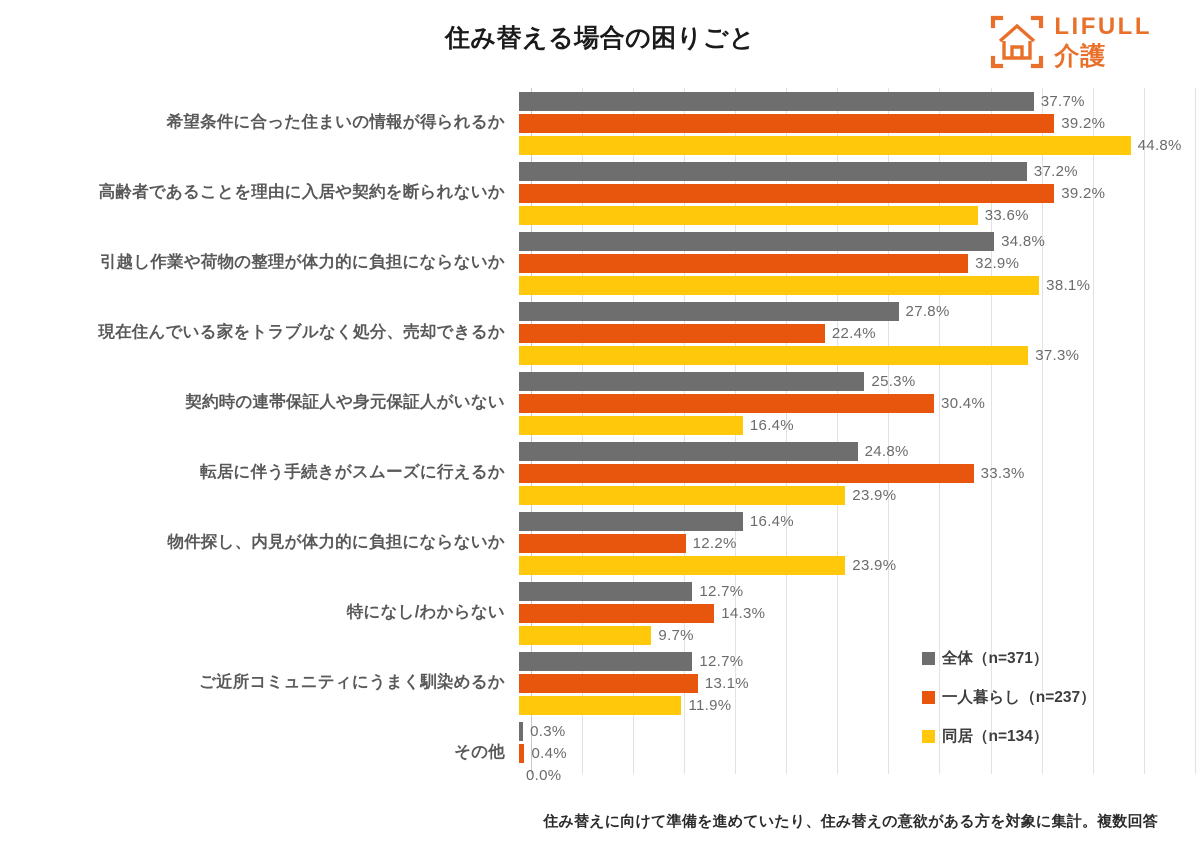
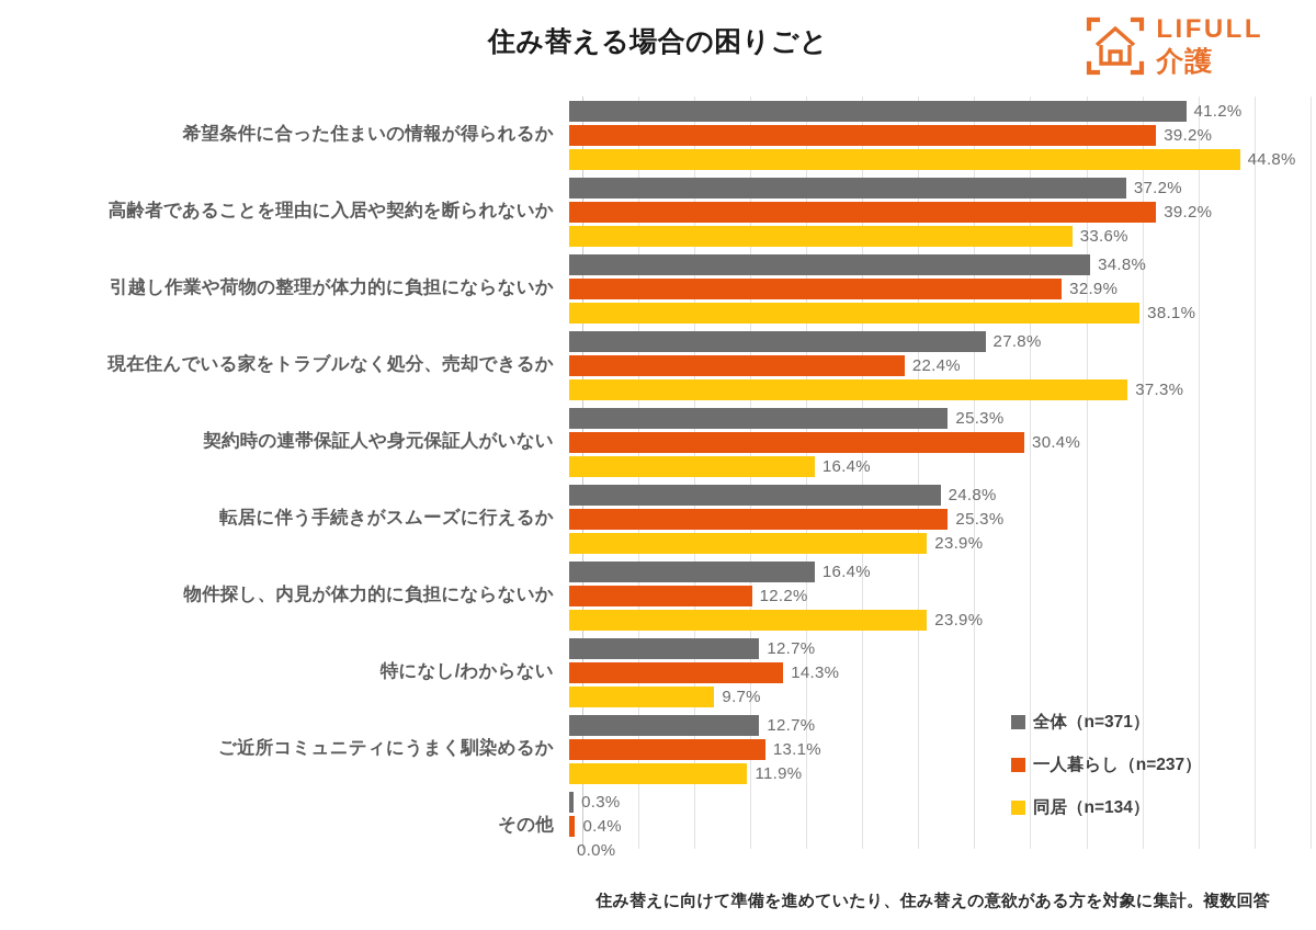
全体（n=371）/希望条件に合った住まいの情報が得られるか: 37.7% -> 41.2%
一人暮らし（n=237）/転居に伴う手続きがスムーズに行えるか: 33.3% -> 25.3%
